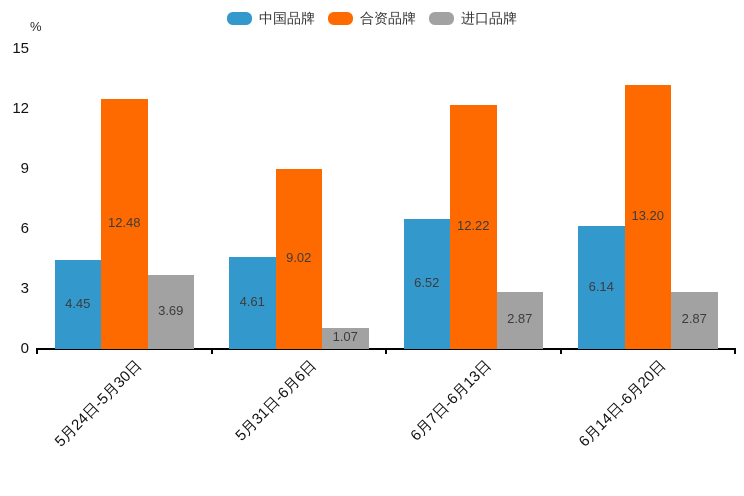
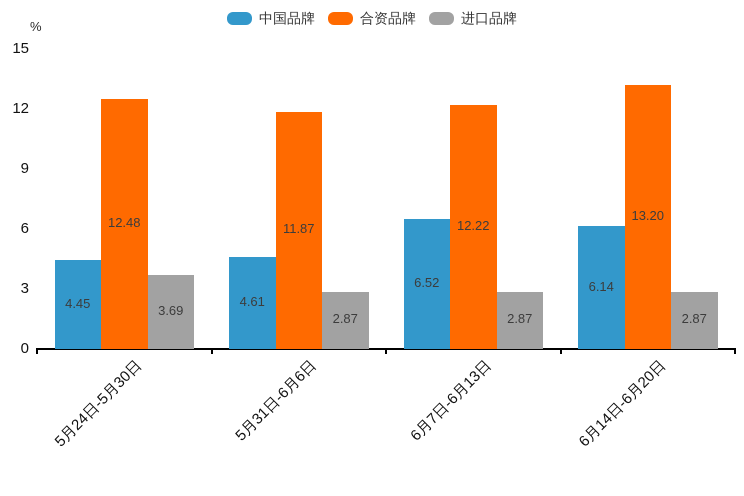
合资品牌/5月31日-6月6日: 9.02 -> 11.87
进口品牌/5月31日-6月6日: 1.07 -> 2.87
